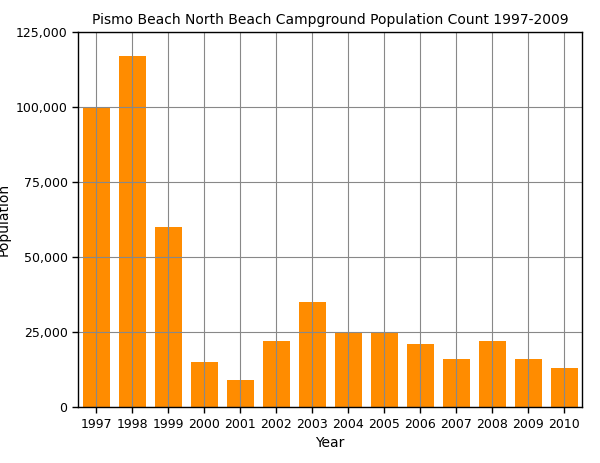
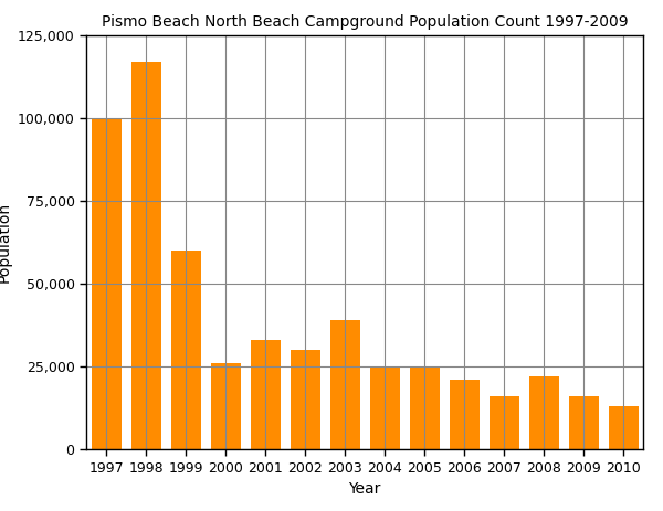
2000: 15,000 -> 26,000
2001: 9,000 -> 33,000
2002: 22,000 -> 30,000
2003: 35,000 -> 39,000
